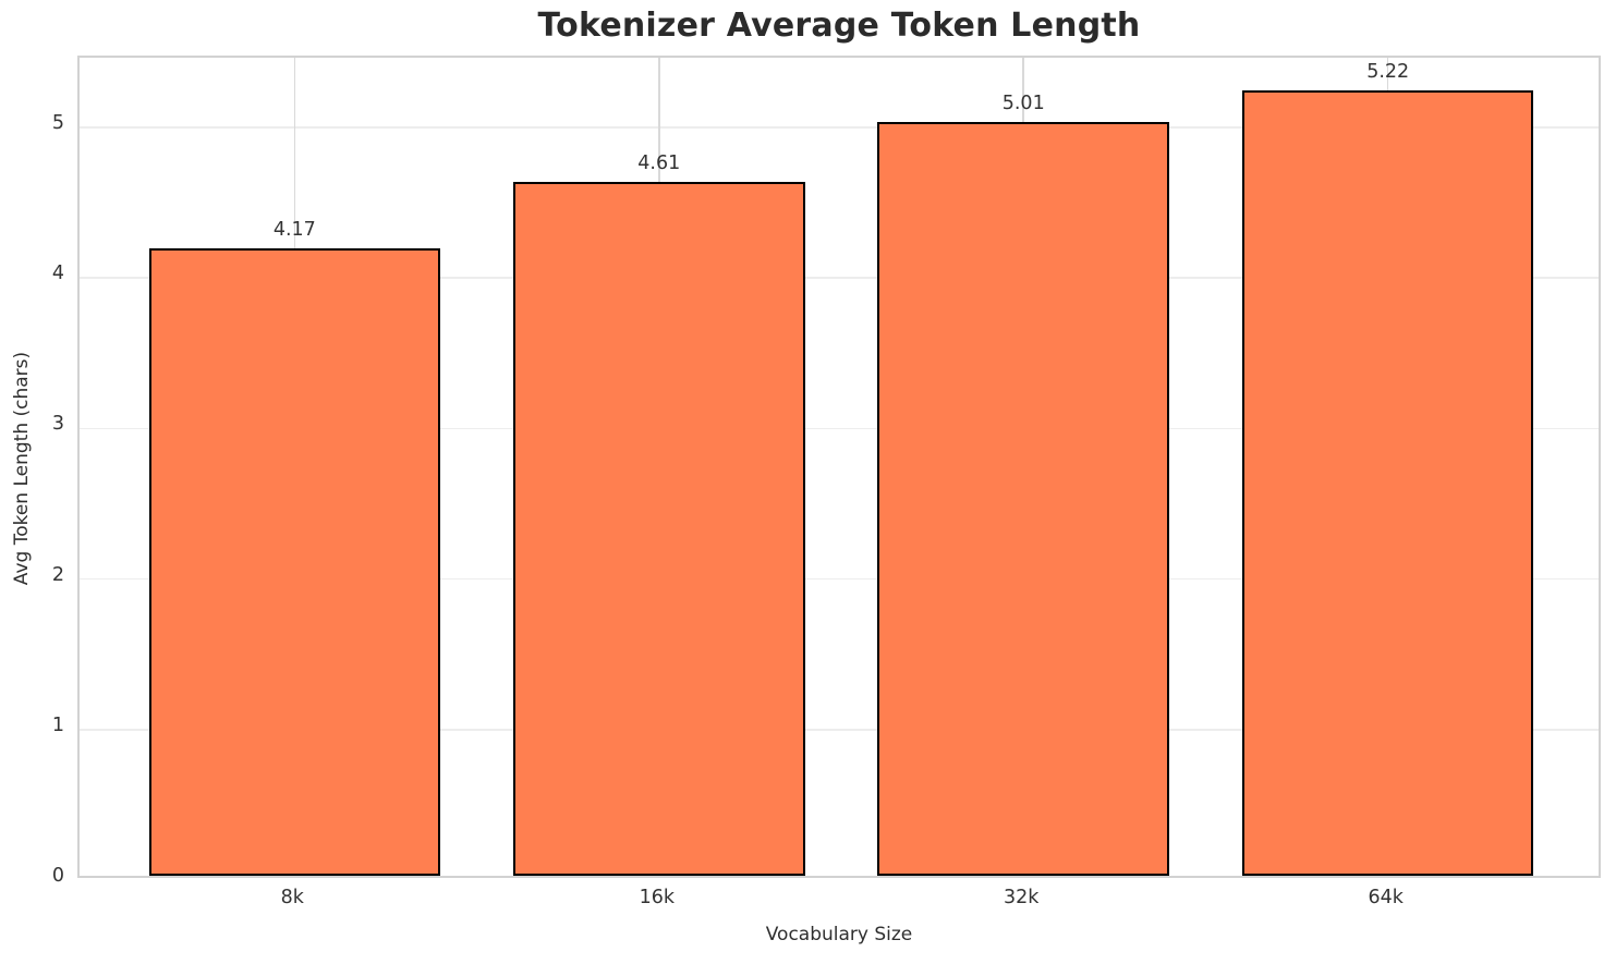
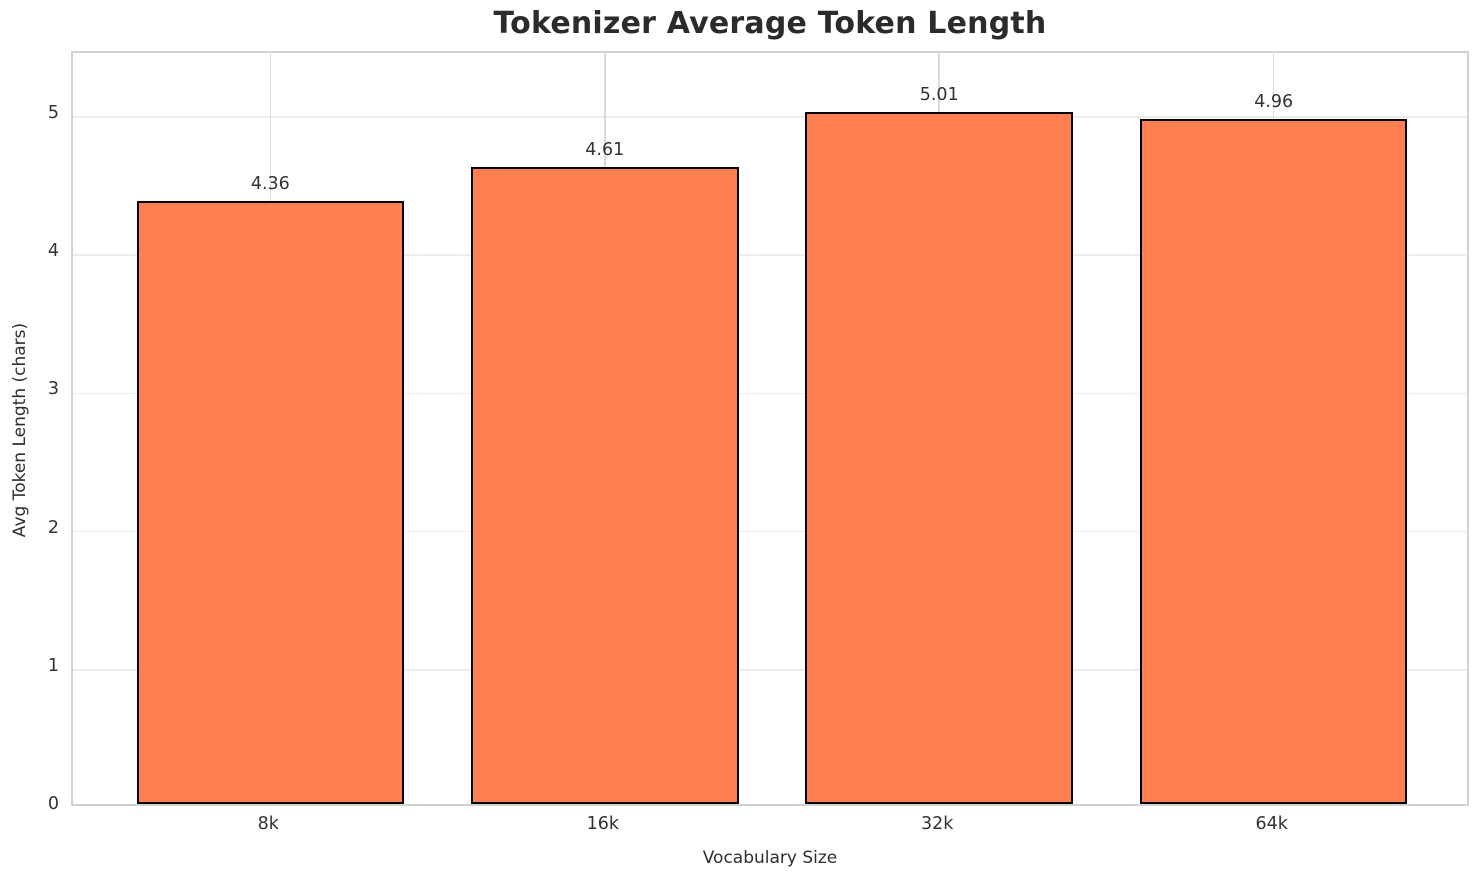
8k: 4.17 -> 4.36
64k: 5.22 -> 4.96
